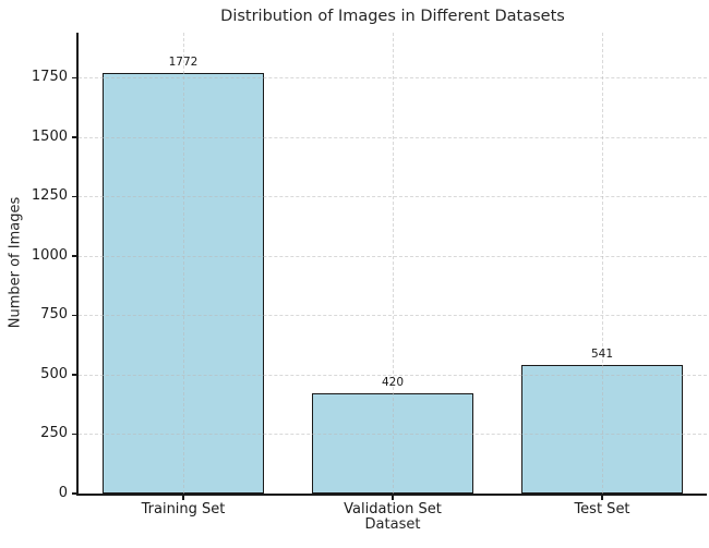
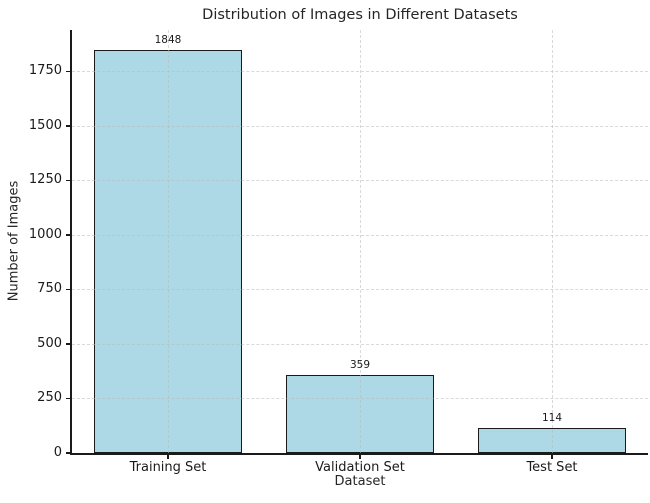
Training Set: 1772 -> 1848
Validation Set: 420 -> 359
Test Set: 541 -> 114
